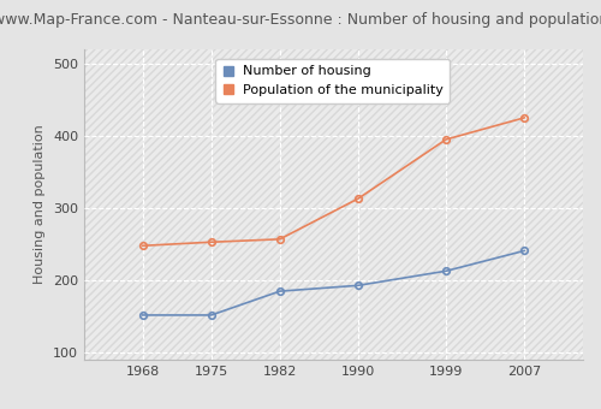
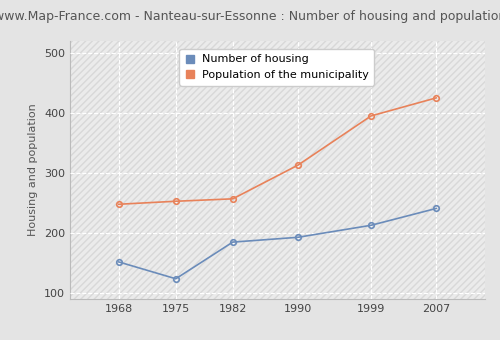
Number of housing/1975: 152 -> 124
